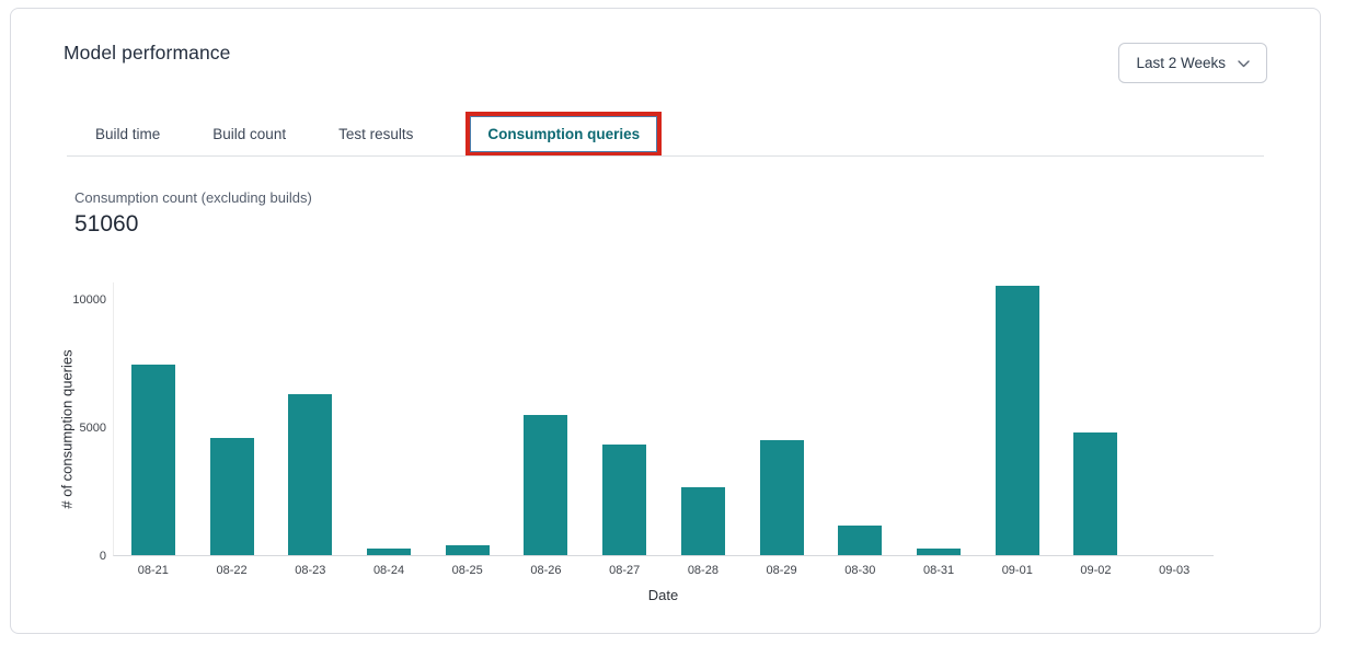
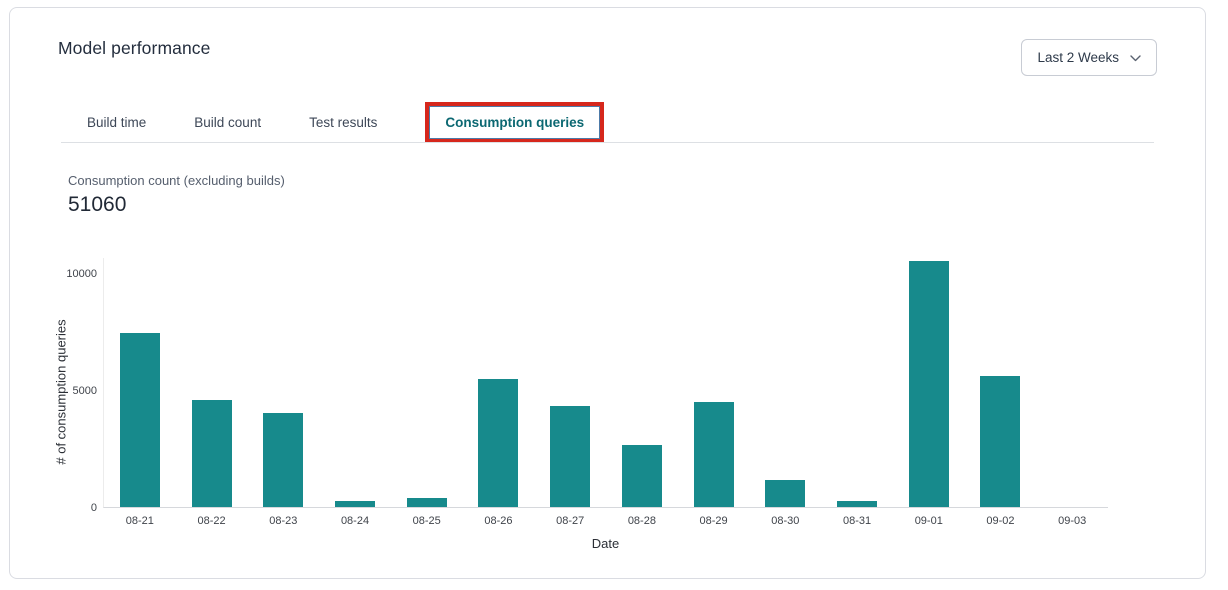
08-23: 6300 -> 4000
09-02: 4800 -> 5600
